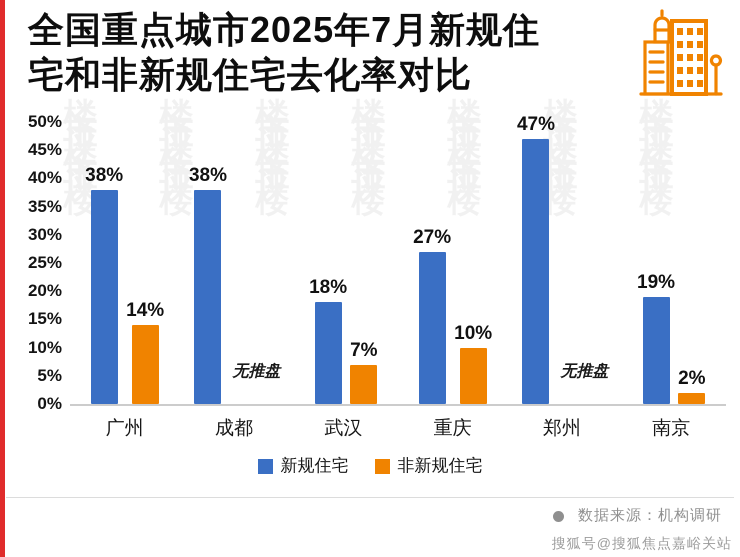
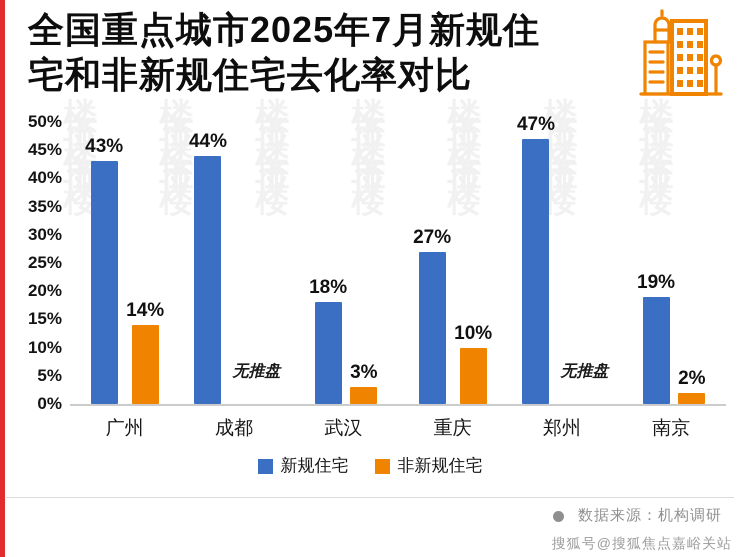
新规住宅/广州: 38% -> 43%
新规住宅/成都: 38% -> 44%
非新规住宅/武汉: 7% -> 3%
